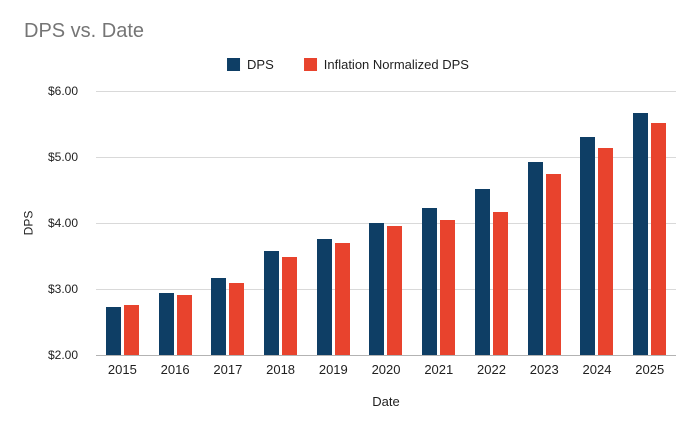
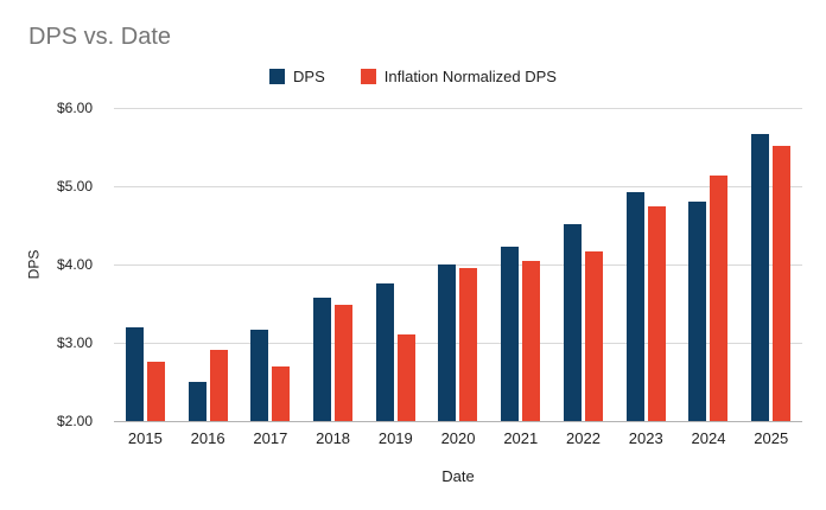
DPS/2015: $2.7 -> $3.2
DPS/2016: $2.9 -> $2.5
Inflation Normalized DPS/2017: $3.1 -> $2.7
Inflation Normalized DPS/2019: $3.7 -> $3.1
DPS/2024: $5.3 -> $4.8
